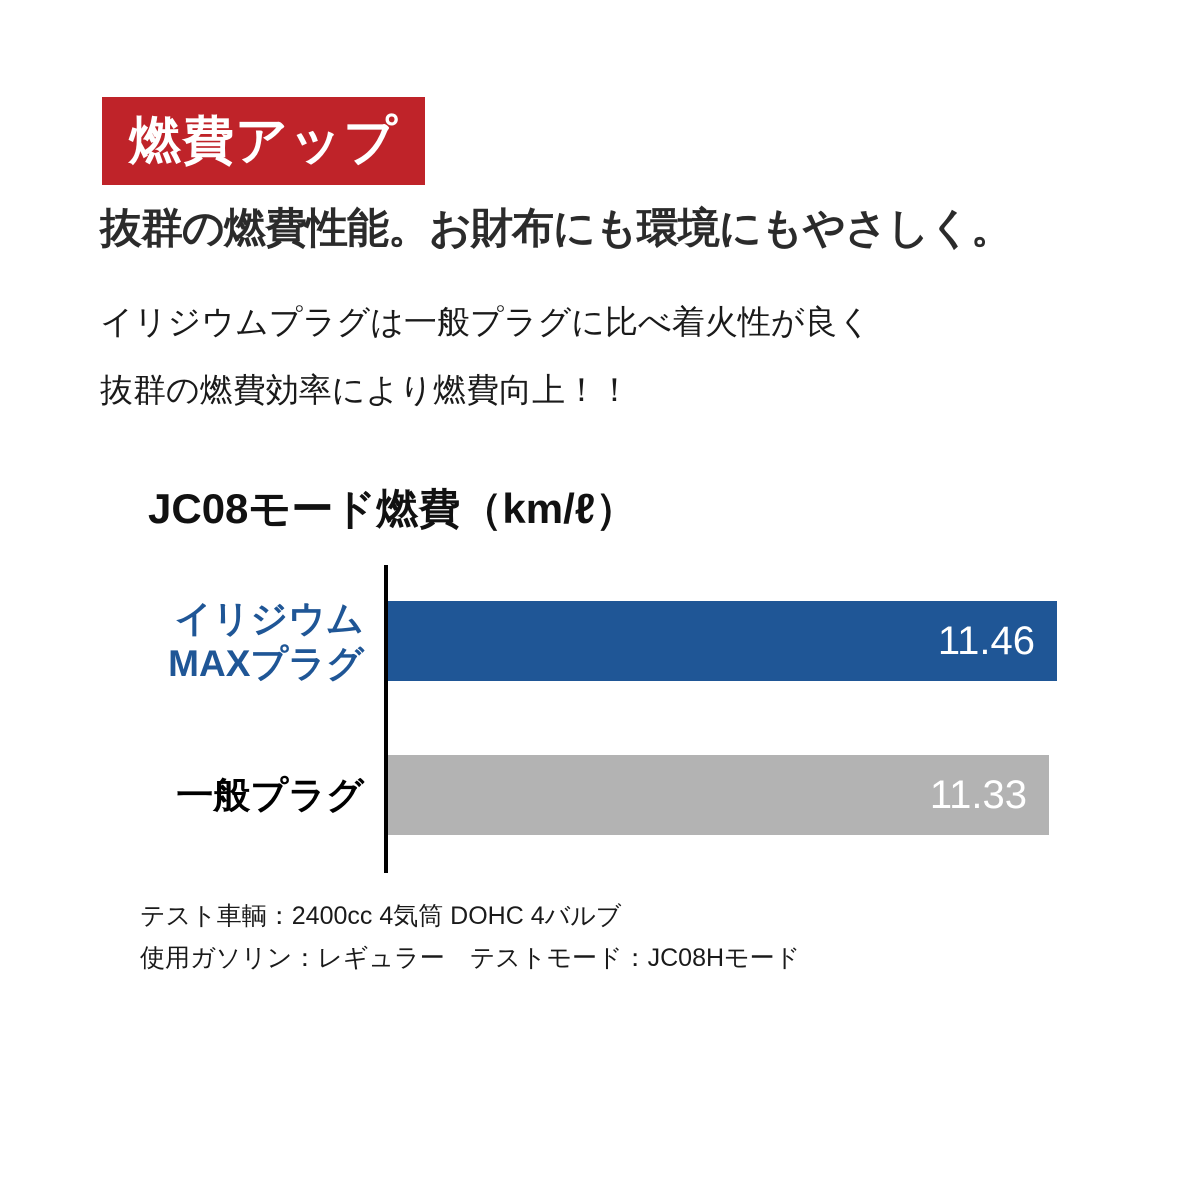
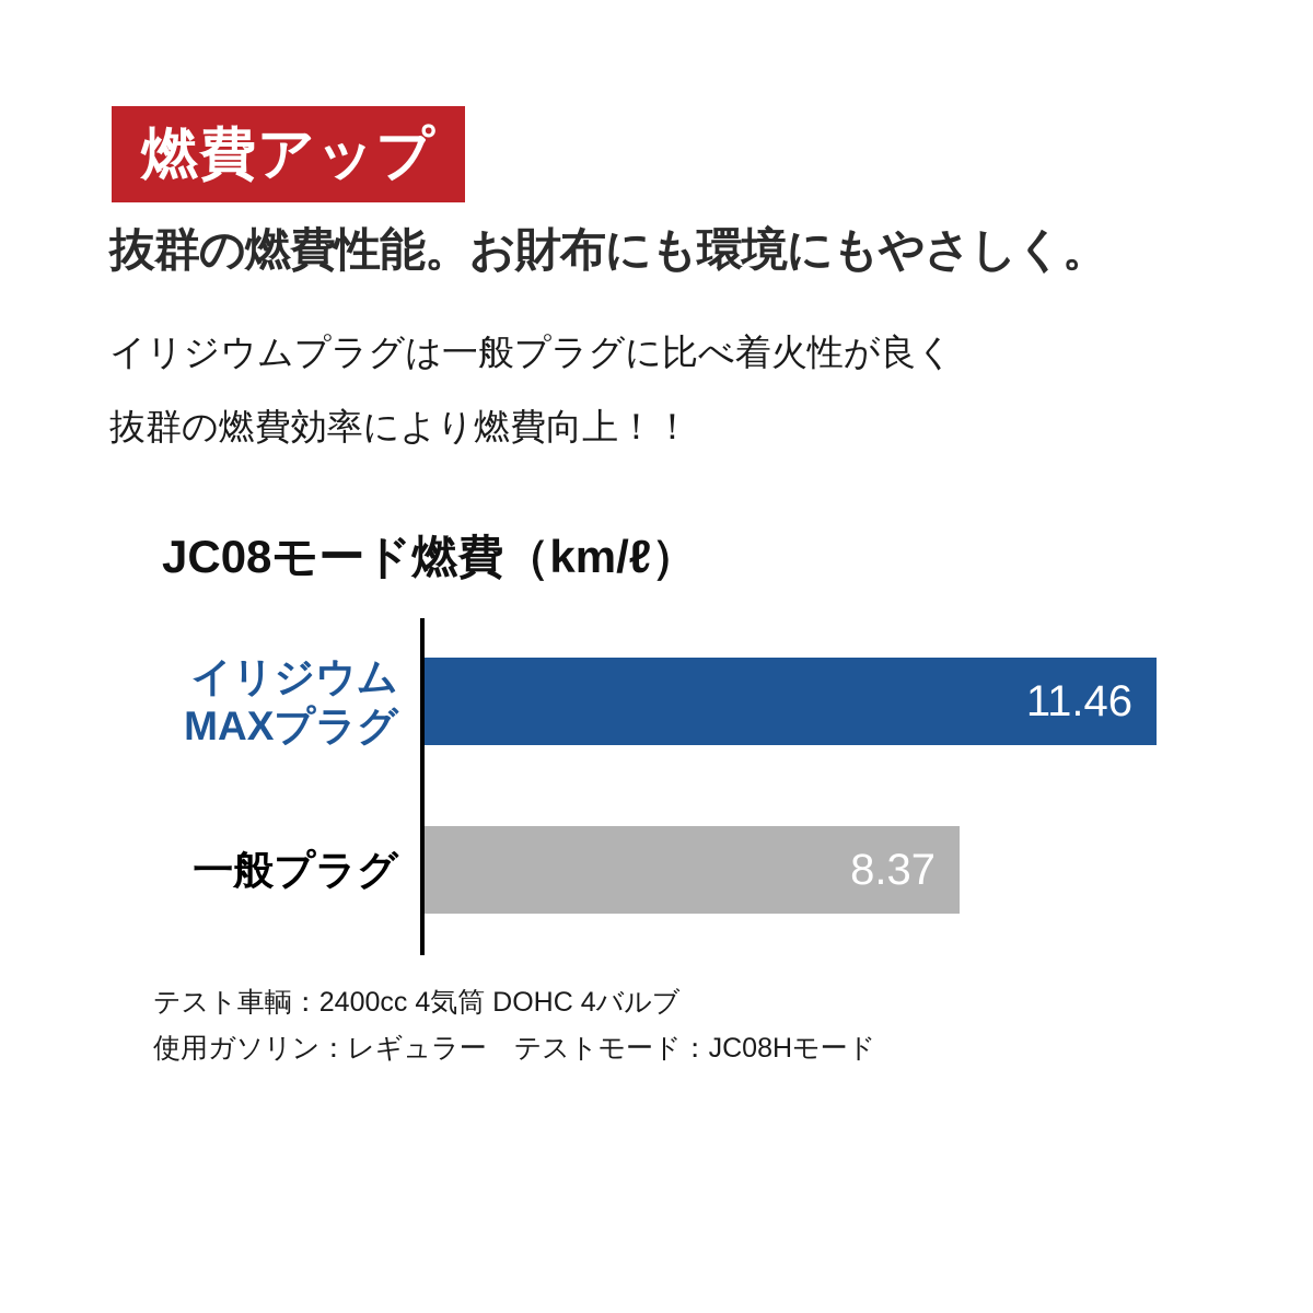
一般プラグ: 11.33 -> 8.37
